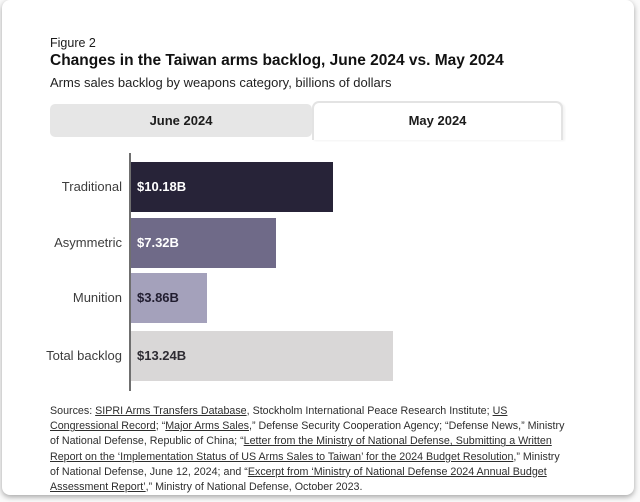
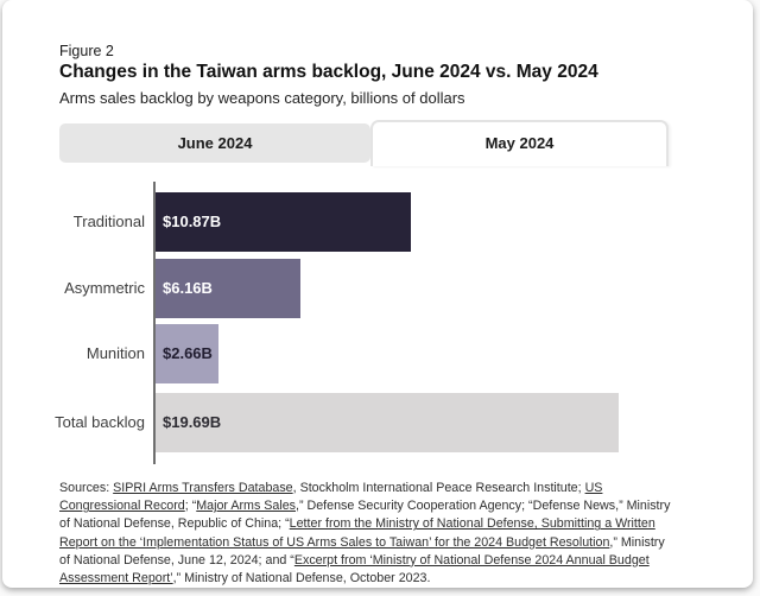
Traditional: $10.18B -> $10.87B
Asymmetric: $7.32B -> $6.16B
Munition: $3.86B -> $2.66B
Total backlog: $13.24B -> $19.69B
